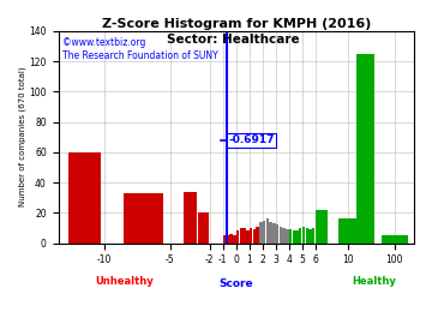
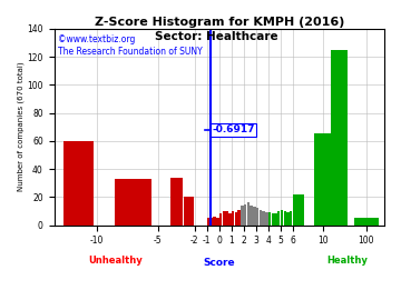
10: 16 -> 65
